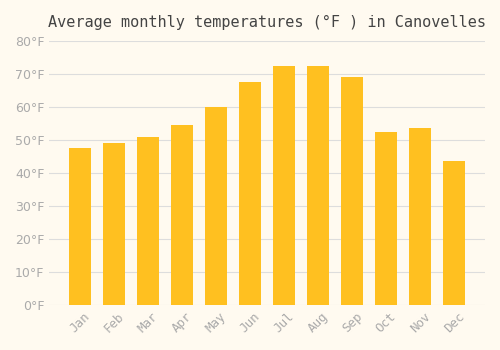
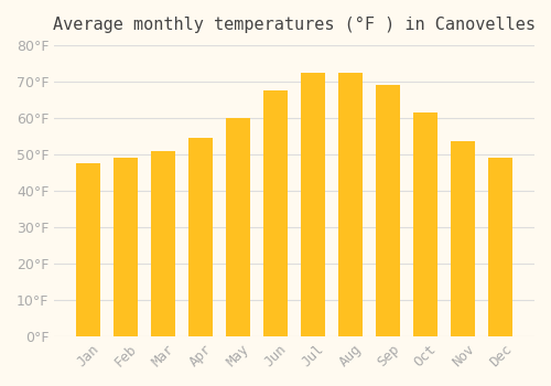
Oct: 52.5°F -> 61.5°F
Dec: 43.5°F -> 49.0°F
